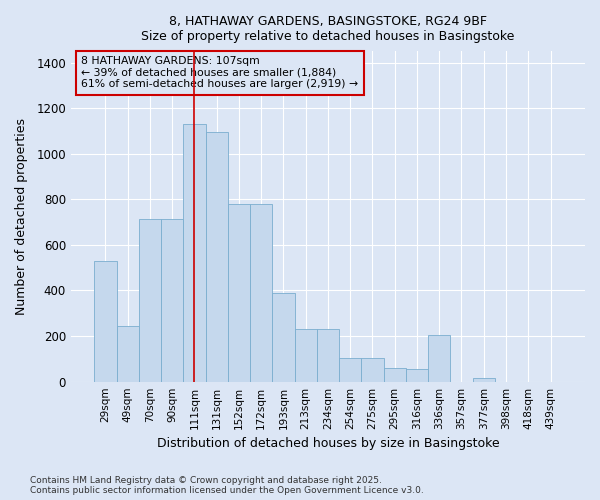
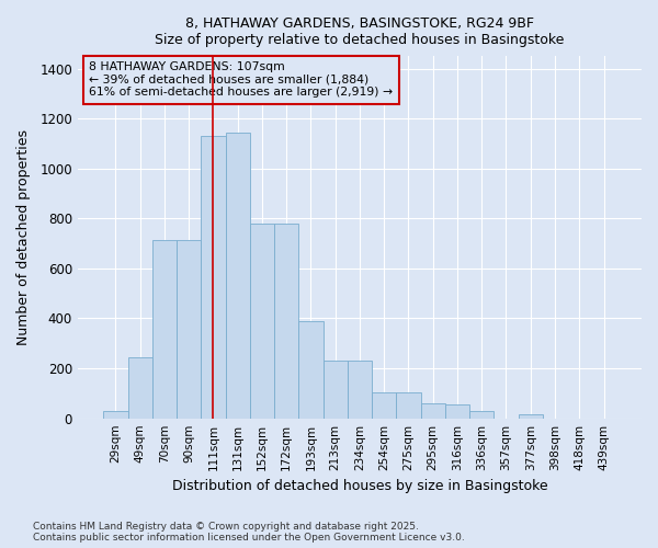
29sqm: 530 -> 30
131sqm: 1095 -> 1145
336sqm: 205 -> 30
